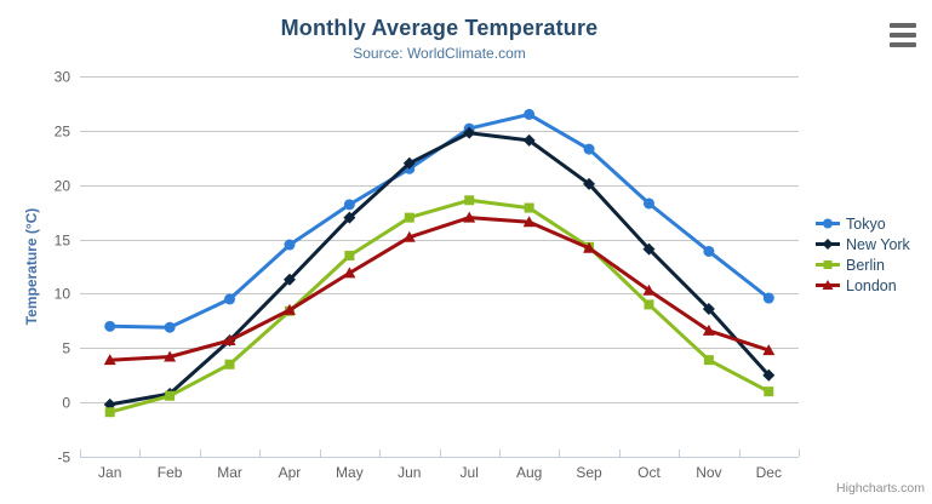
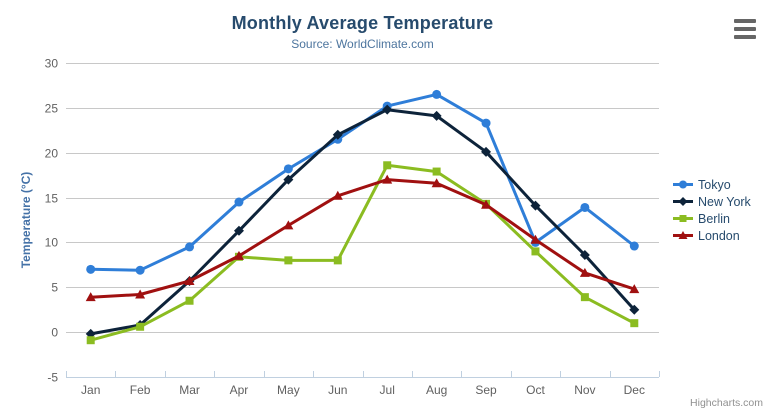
Berlin/May: 14 -> 8
Berlin/Jun: 17 -> 8
Tokyo/Oct: 18 -> 10
